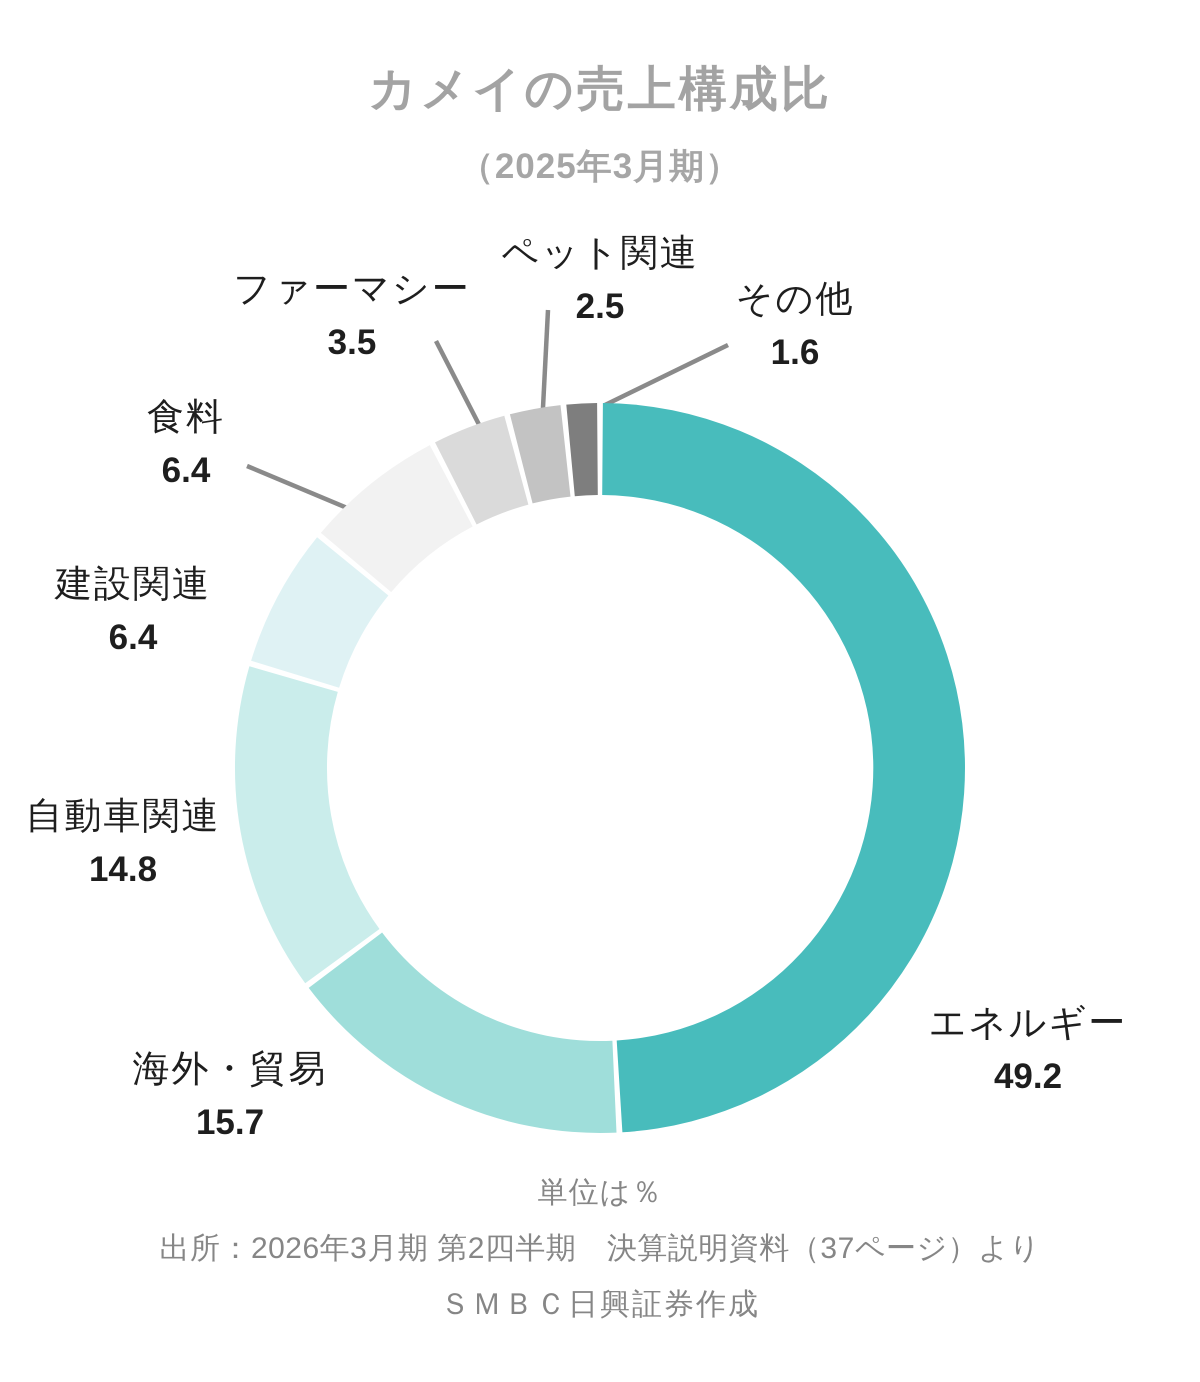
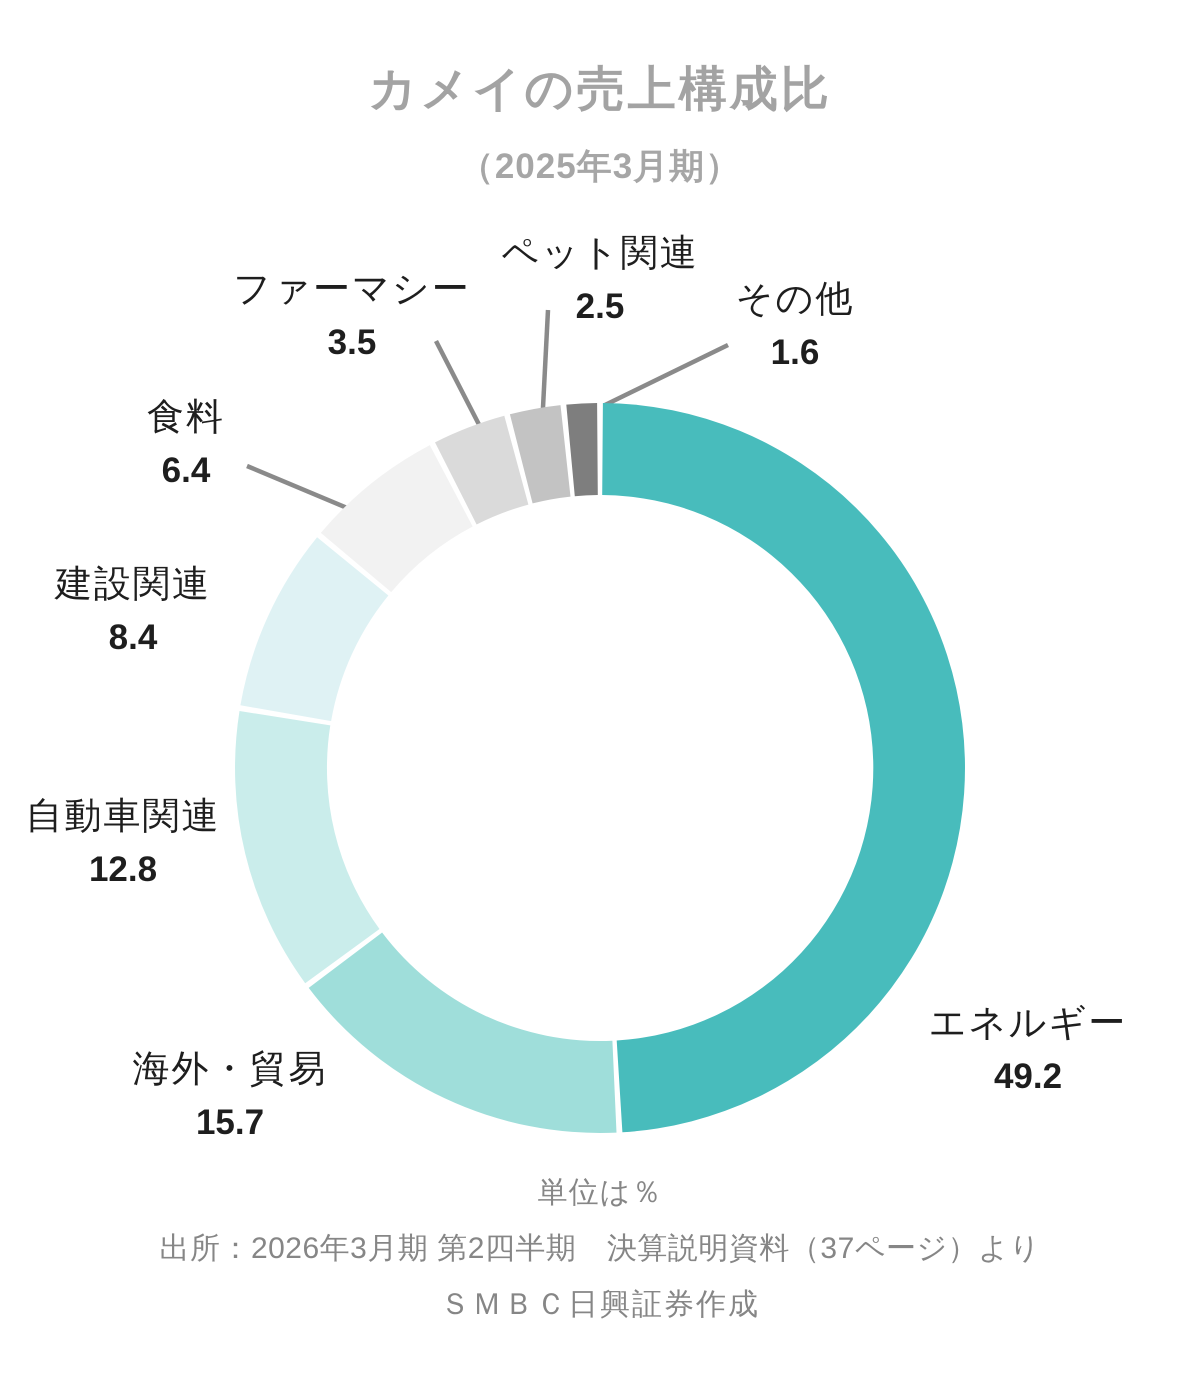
自動車関連: 14.8 -> 12.8
建設関連: 6.4 -> 8.4
